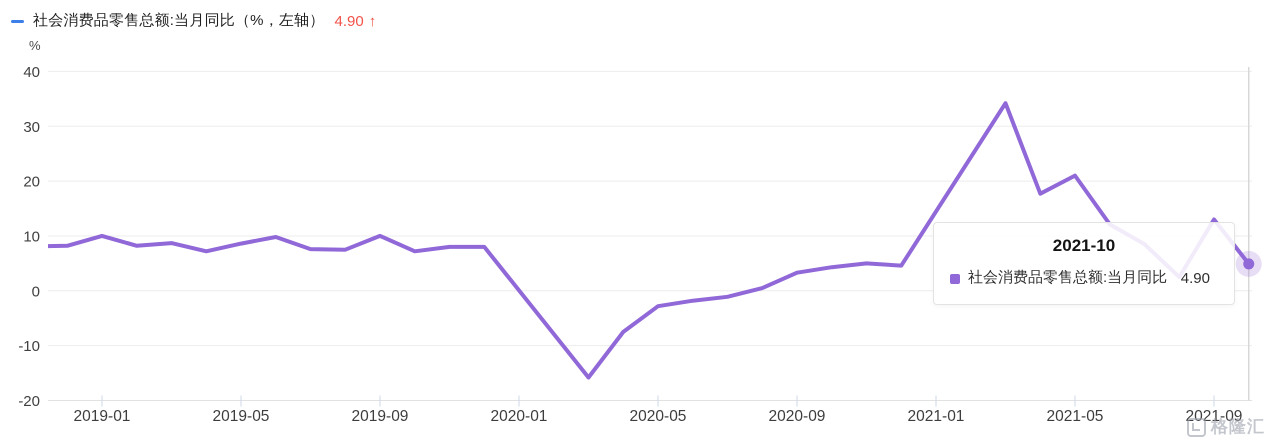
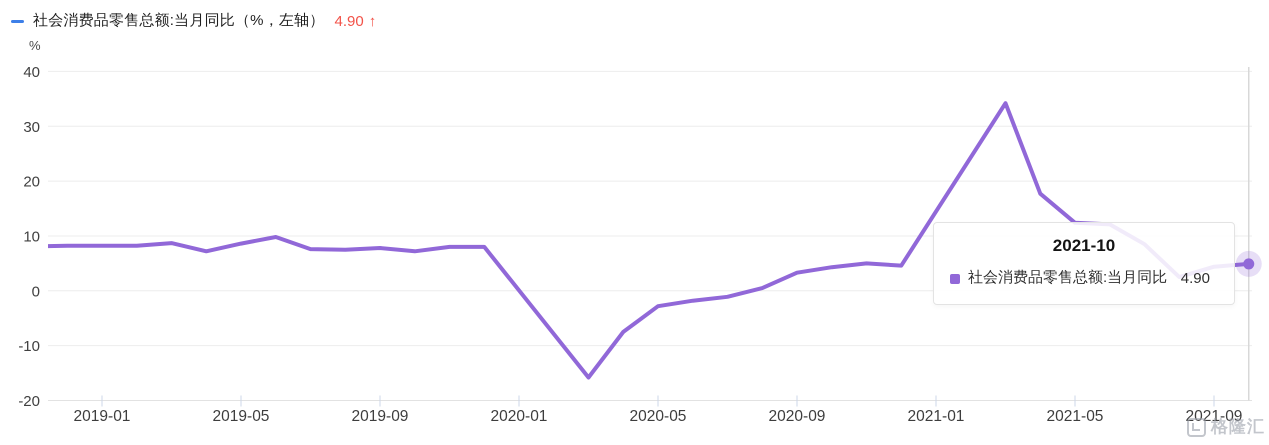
2019-01: 10 -> 8
2019-09: 10 -> 8
2021-05: 21 -> 12
2021-09: 13 -> 4
